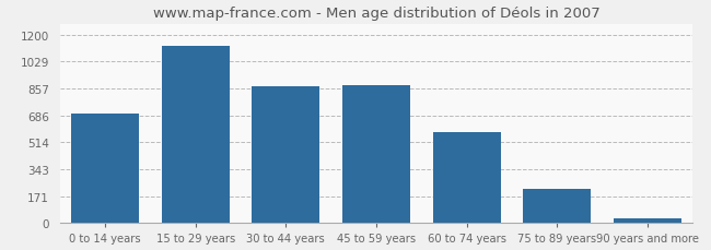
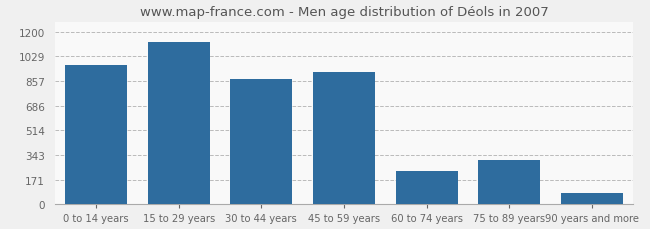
0 to 14 years: 700 -> 970
45 to 59 years: 880 -> 920
60 to 74 years: 580 -> 230
75 to 89 years: 220 -> 310
90 years and more: 30 -> 80
